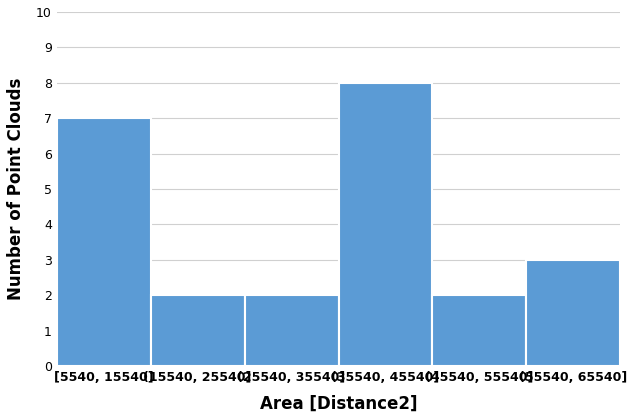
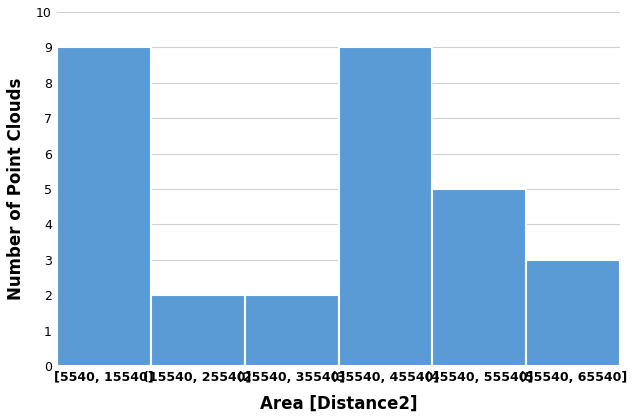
[5540, 15540]: 7 -> 9
(35540, 45540]: 8 -> 9
(45540, 55540]: 2 -> 5
